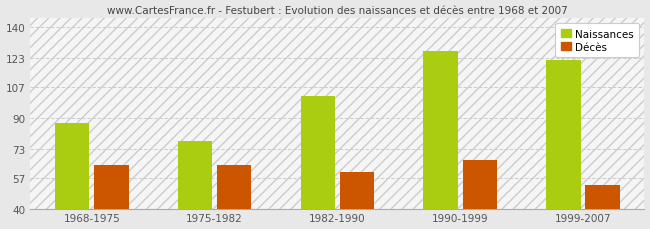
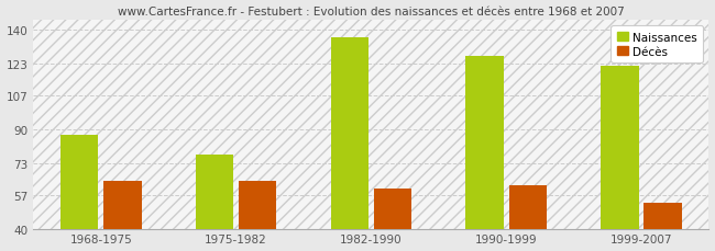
Naissances/1982-1990: 102 -> 136
Décès/1990-1999: 67 -> 62
